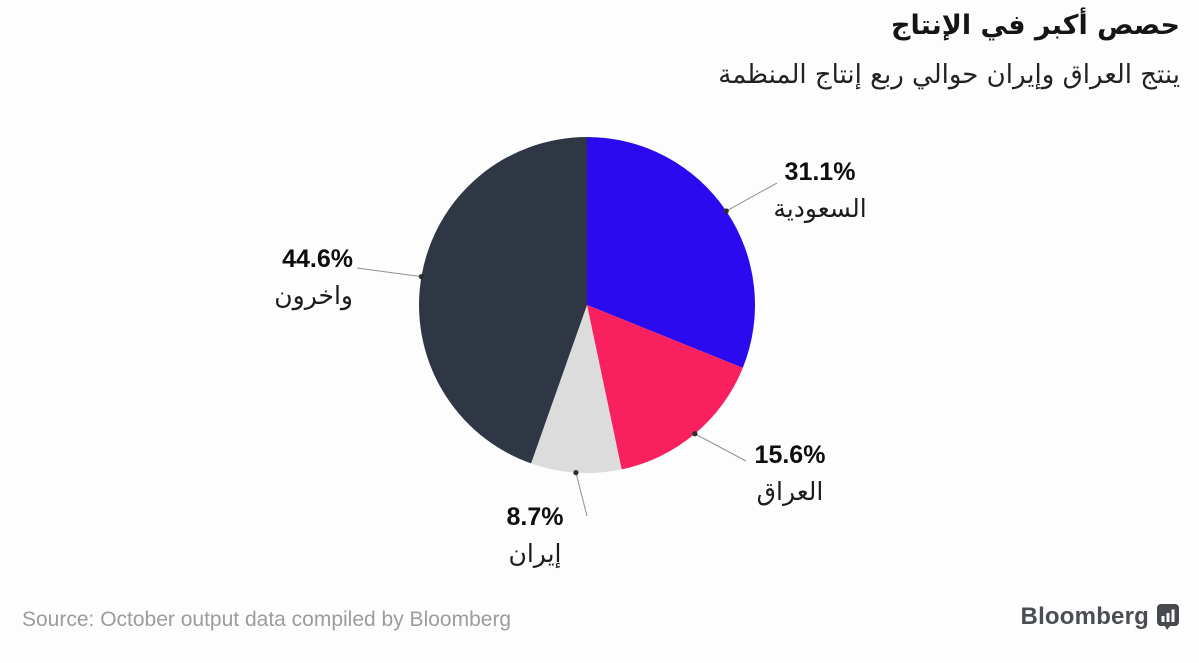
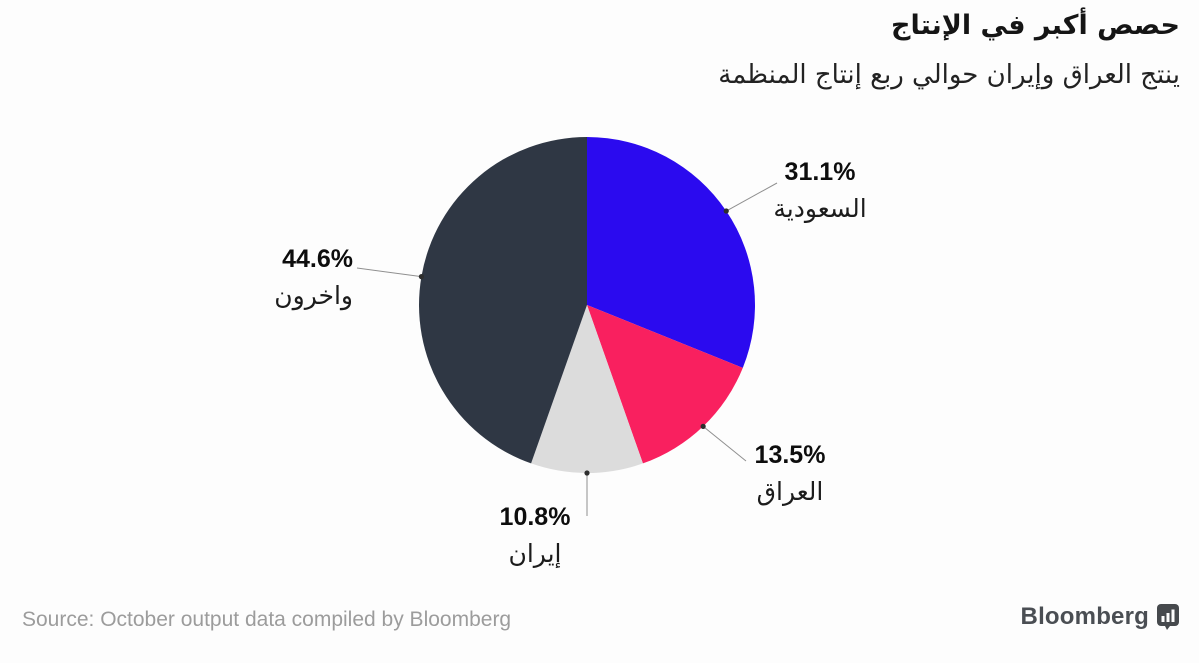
العراق: 15.6% -> 13.5%
إيران: 8.7% -> 10.8%
